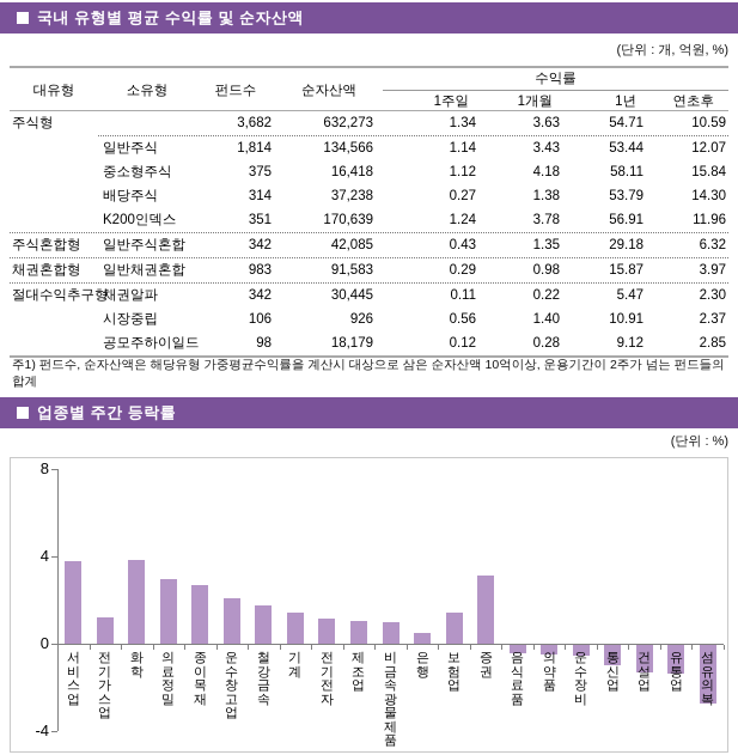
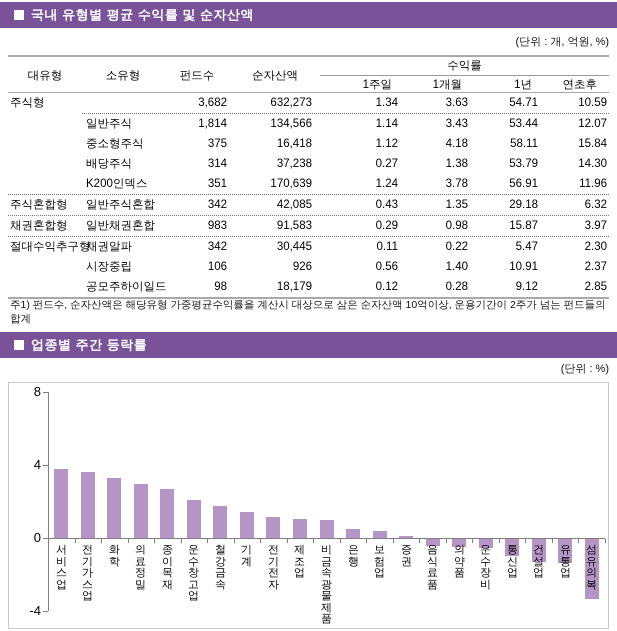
전기가스업: 1.2 -> 3.6
화학: 3.8 -> 3.3
보험업: 1.4 -> 0.4
증권: 3.1 -> 0.1
섬유의복: -2.7 -> -3.3
